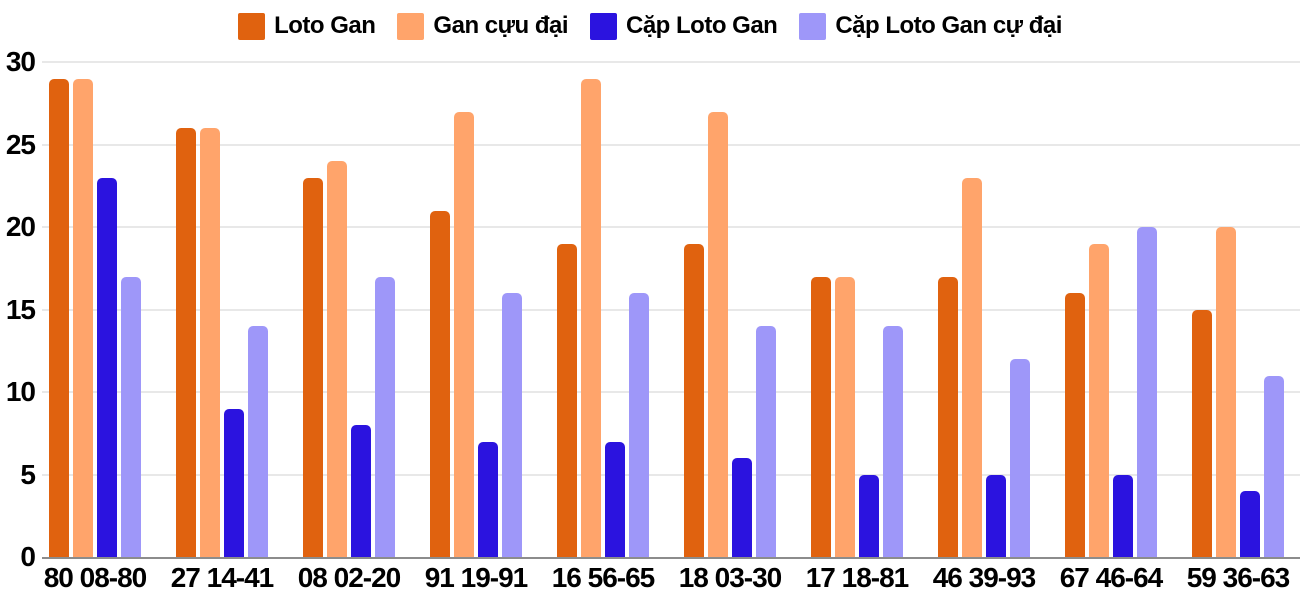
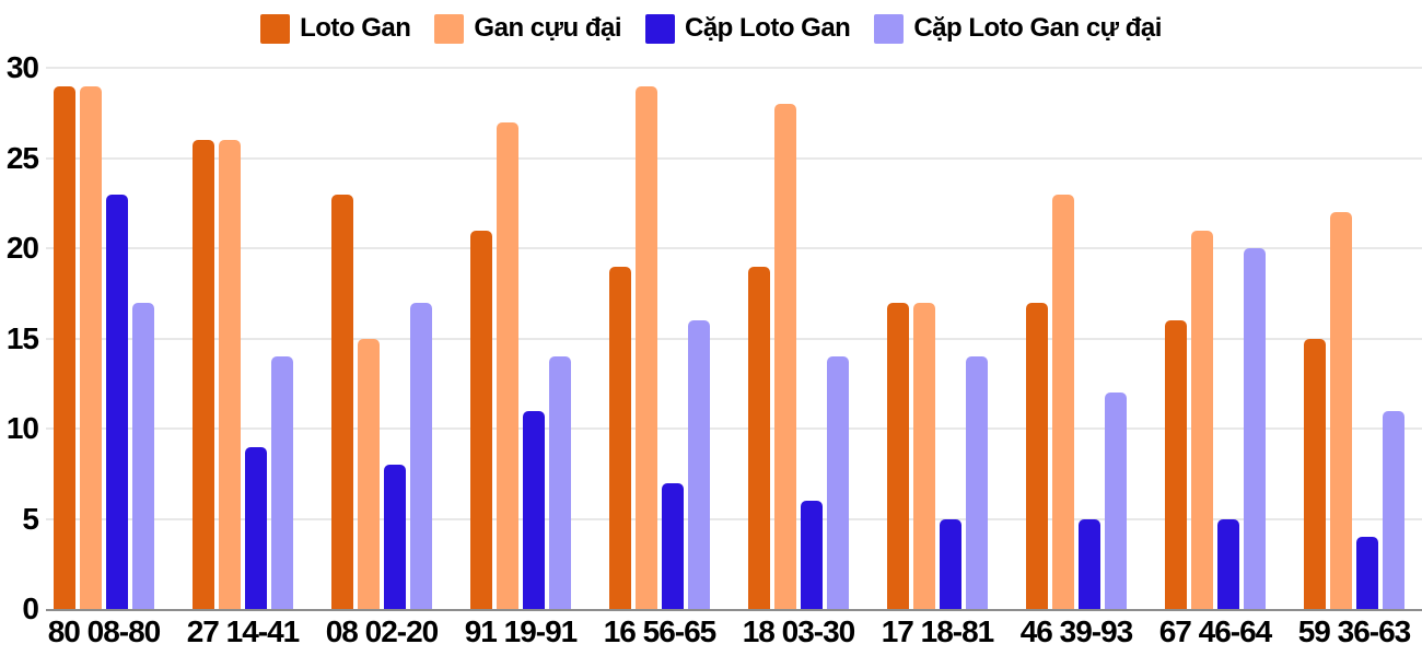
Gan cựu đại/08 02-20: 24 -> 15
Cặp Loto Gan/91 19-91: 7 -> 11
Cặp Loto Gan cự đại/91 19-91: 16 -> 14
Gan cựu đại/18 03-30: 27 -> 28
Gan cựu đại/67 46-64: 19 -> 21
Gan cựu đại/59 36-63: 20 -> 22
